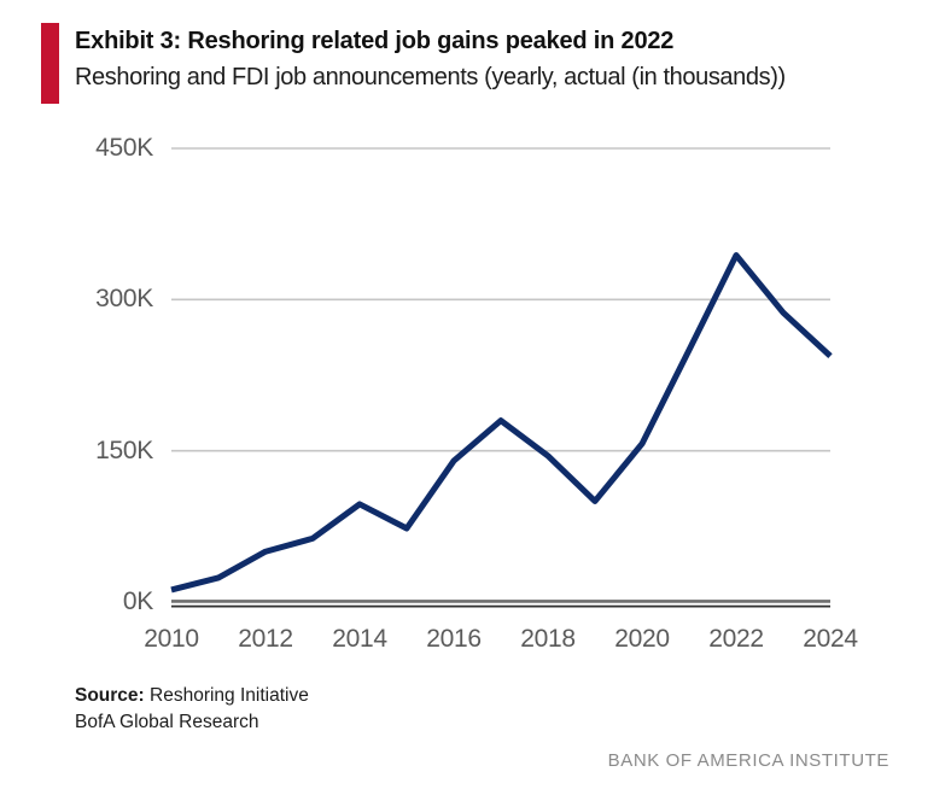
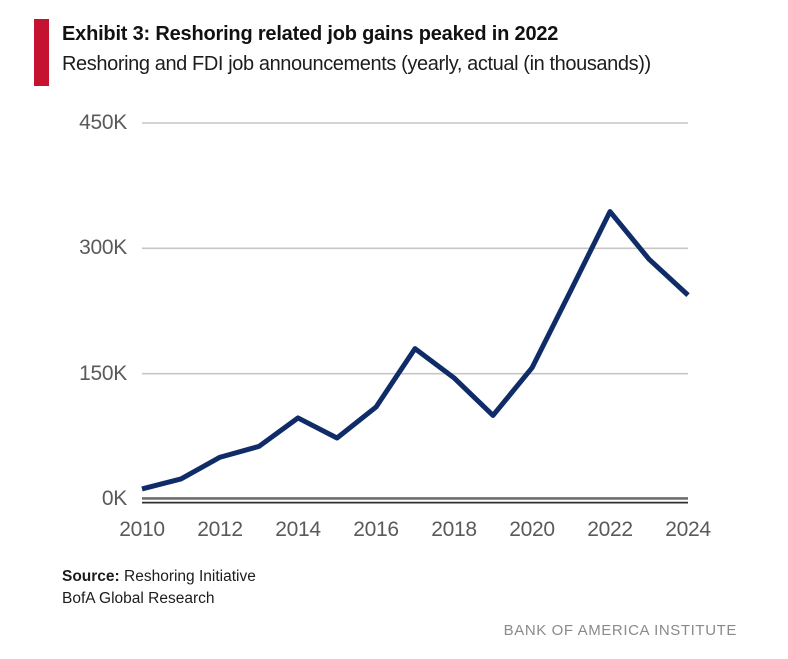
2016: 140K -> 110K
